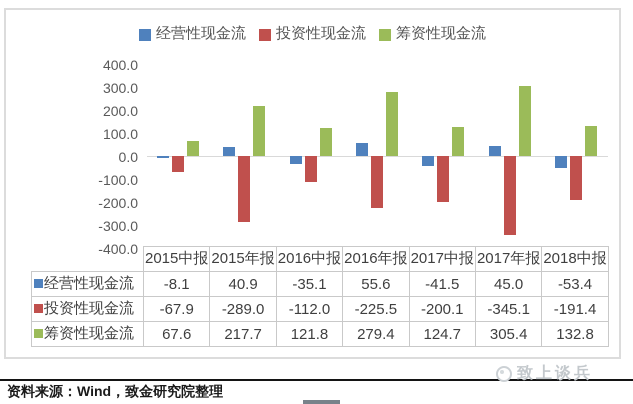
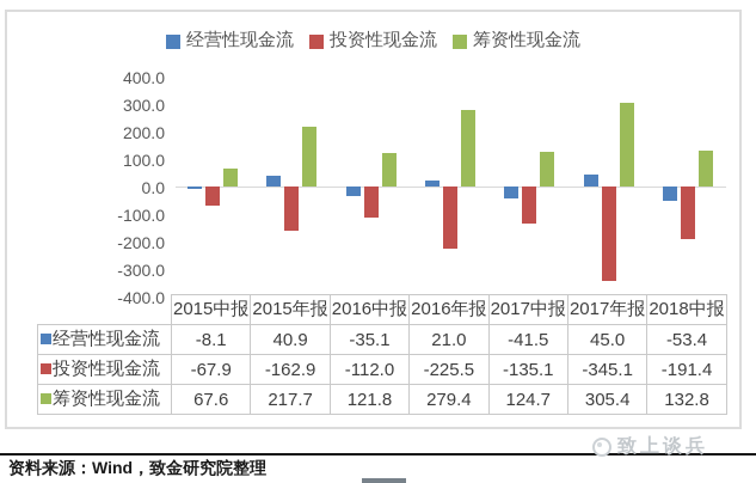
投资性现金流/2015年报: -289.0 -> -162.9
经营性现金流/2016年报: 55.6 -> 21.0
投资性现金流/2017中报: -200.1 -> -135.1
